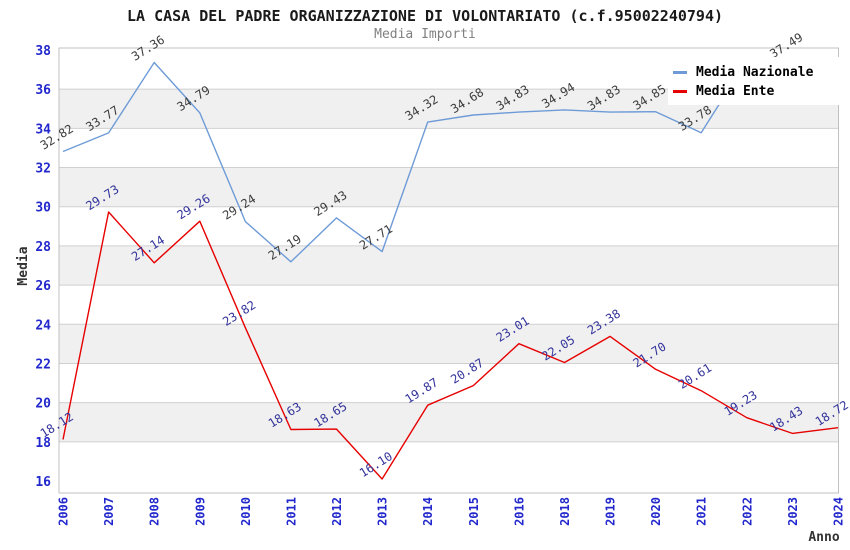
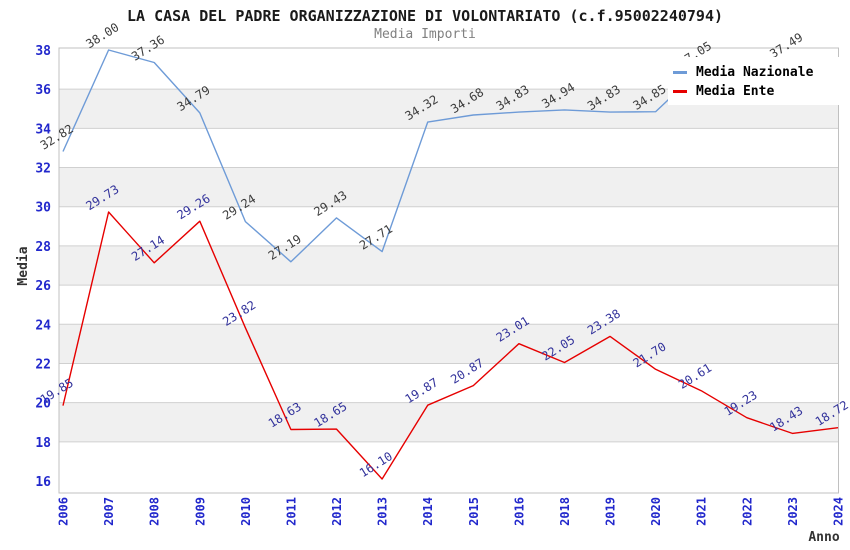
Media Ente/2006: 18.12 -> 19.85
Media Nazionale/2007: 33.77 -> 38.00
Media Nazionale/2021: 33.78 -> 37.05
